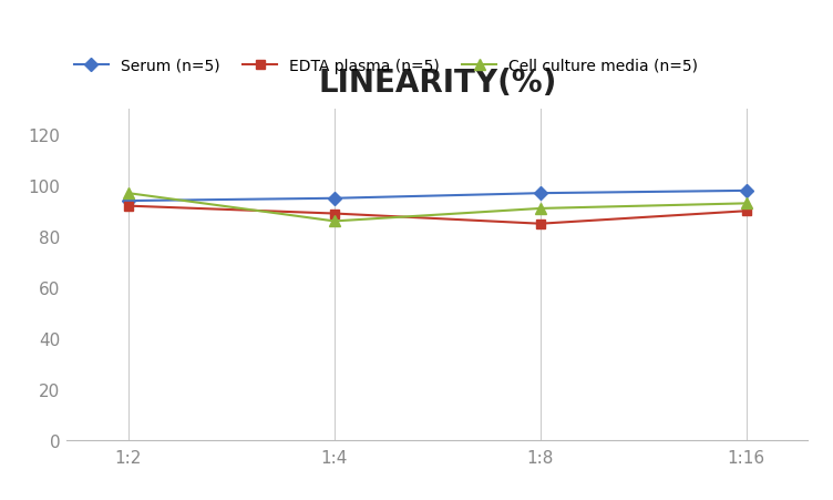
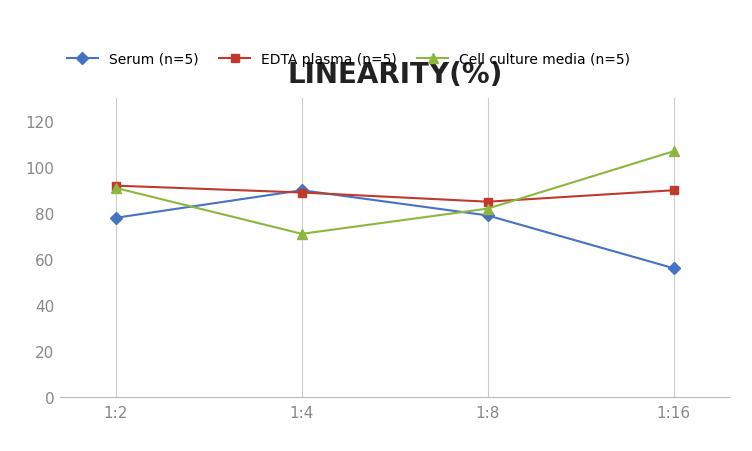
Serum (n=5)/1:2: 94 -> 78
Cell culture media (n=5)/1:2: 97 -> 91
Serum (n=5)/1:4: 95 -> 90
Cell culture media (n=5)/1:4: 86 -> 71
Serum (n=5)/1:8: 97 -> 79
Cell culture media (n=5)/1:8: 91 -> 82
Serum (n=5)/1:16: 98 -> 56
Cell culture media (n=5)/1:16: 93 -> 107
